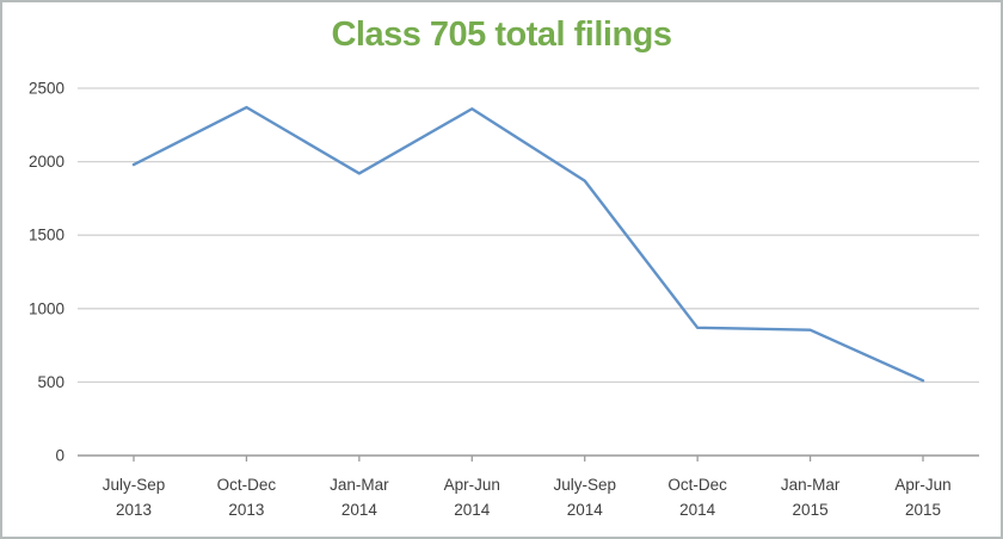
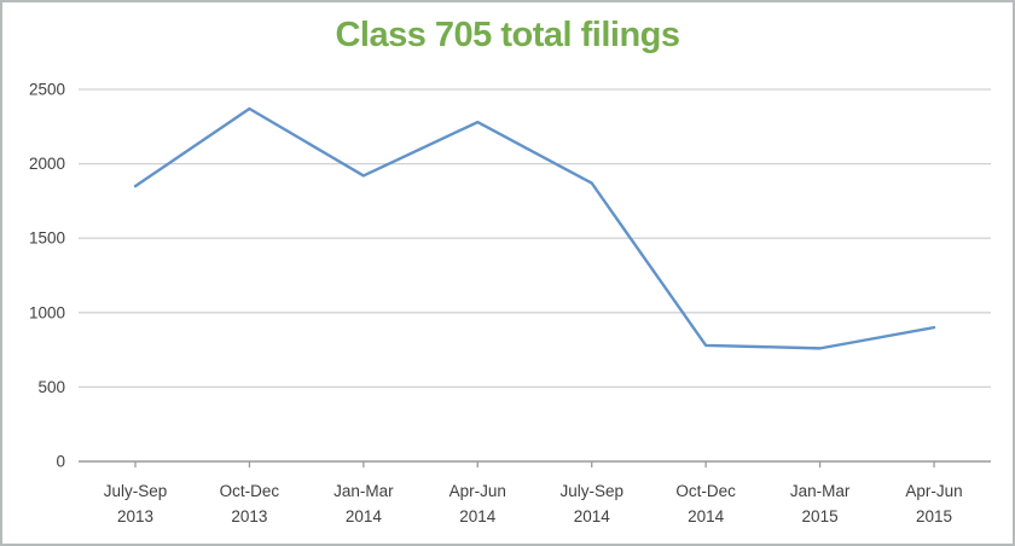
July-Sep 2013: 1980 -> 1850
Apr-Jun 2014: 2360 -> 2280
Oct-Dec 2014: 870 -> 780
Jan-Mar 2015: 860 -> 760
Apr-Jun 2015: 510 -> 900
